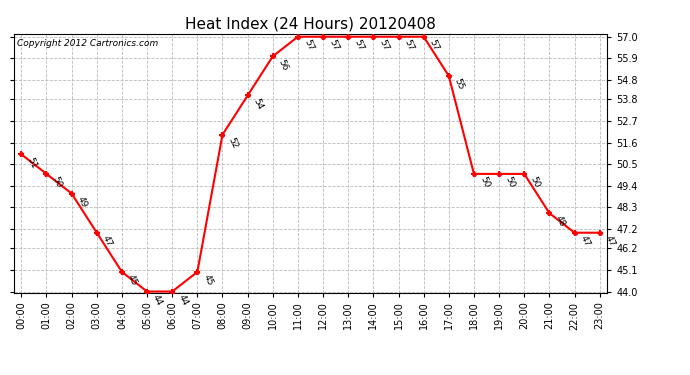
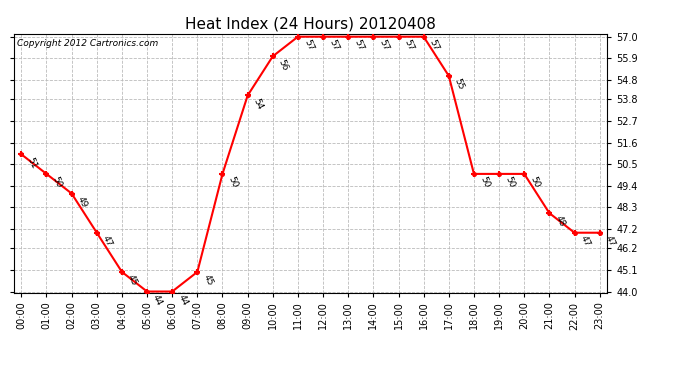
08:00: 52 -> 50
